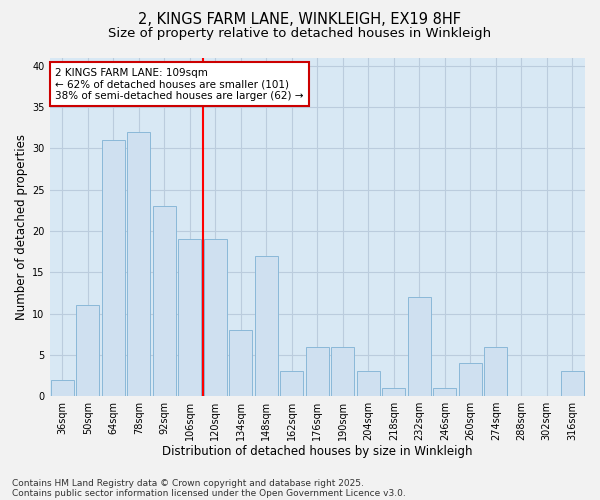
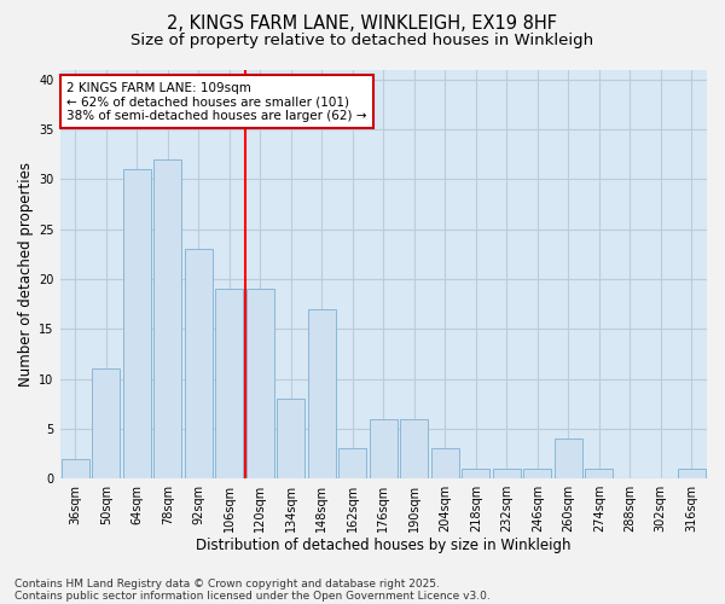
232sqm: 12 -> 1
274sqm: 6 -> 1
316sqm: 3 -> 1
